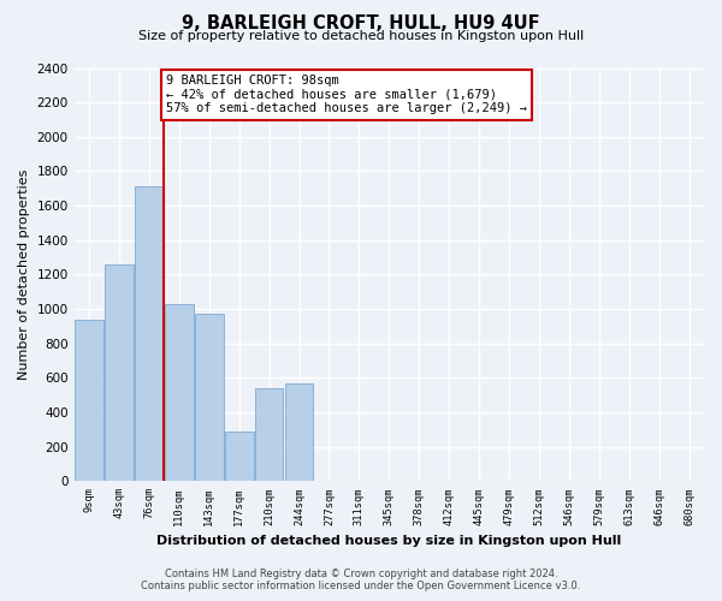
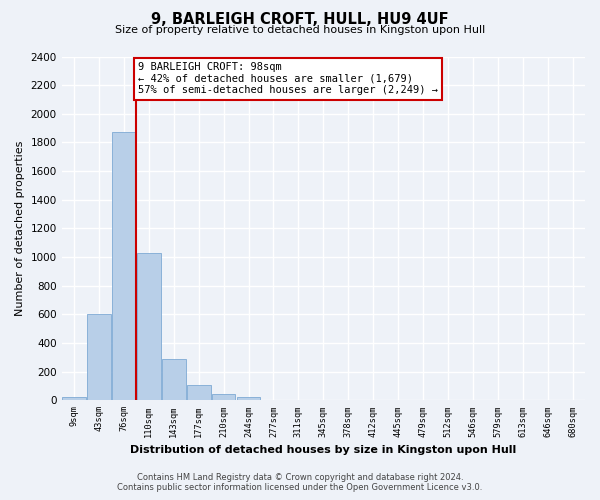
9sqm: 940 -> 20
43sqm: 1260 -> 600
76sqm: 1710 -> 1870
143sqm: 970 -> 280
177sqm: 290 -> 100
210sqm: 540 -> 40
244sqm: 570 -> 20
